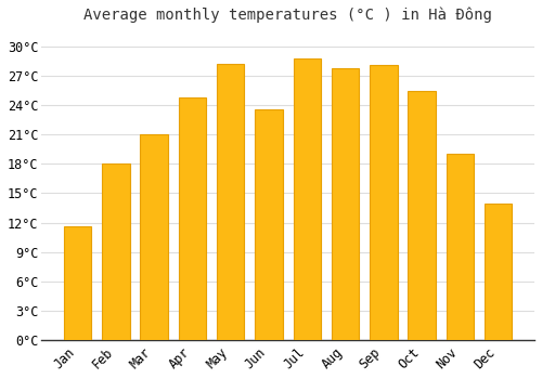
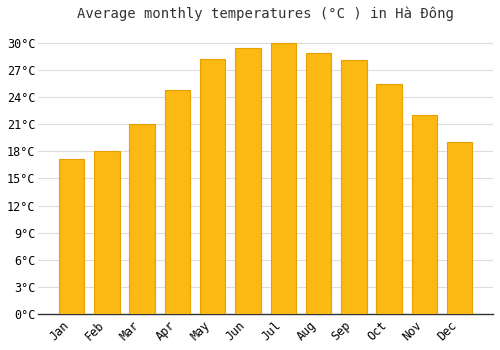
Jan: 11.6°C -> 17.2°C
Jun: 23.6°C -> 29.5°C
Jul: 28.8°C -> 30.0°C
Aug: 27.8°C -> 28.9°C
Nov: 19.0°C -> 22.0°C
Dec: 14.0°C -> 19.0°C
